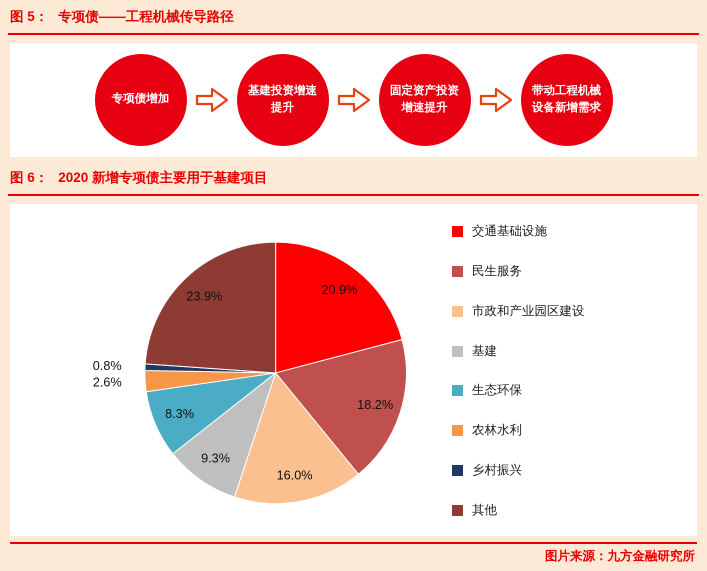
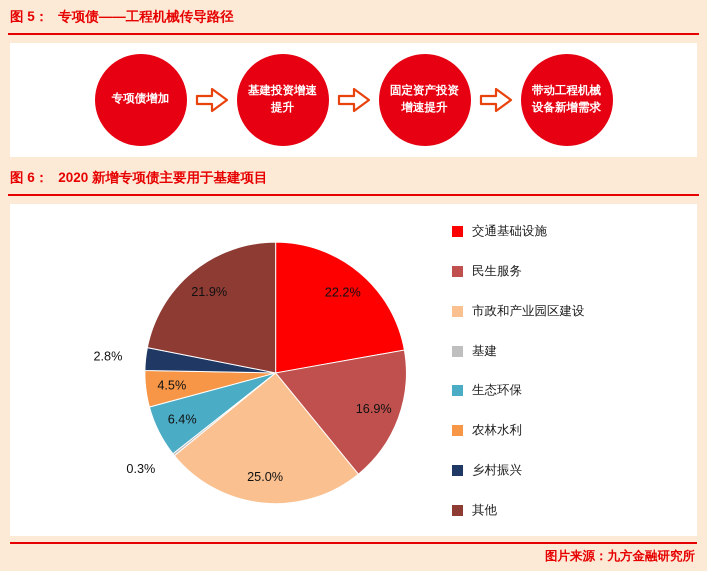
交通基础设施: 20.9% -> 22.2%
民生服务: 18.2% -> 16.9%
市政和产业园区建设: 16.0% -> 25.0%
基建: 9.3% -> 0.3%
生态环保: 8.3% -> 6.4%
农林水利: 2.6% -> 4.5%
乡村振兴: 0.8% -> 2.8%
其他: 23.9% -> 21.9%
